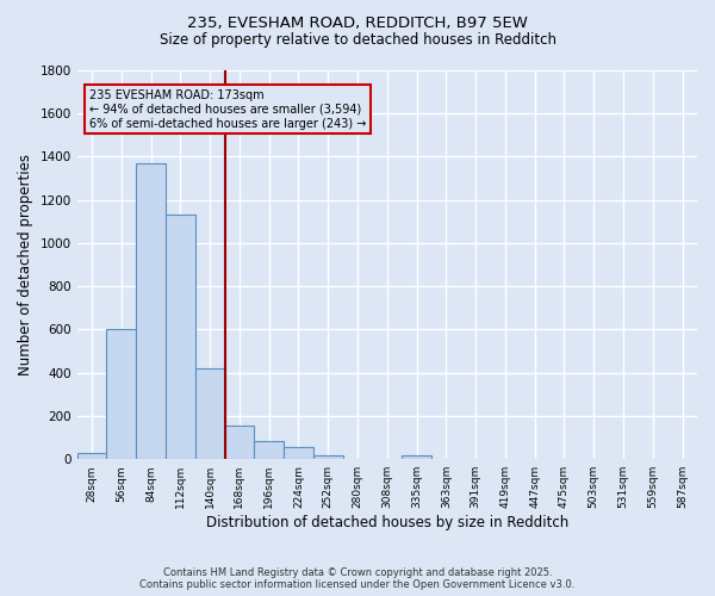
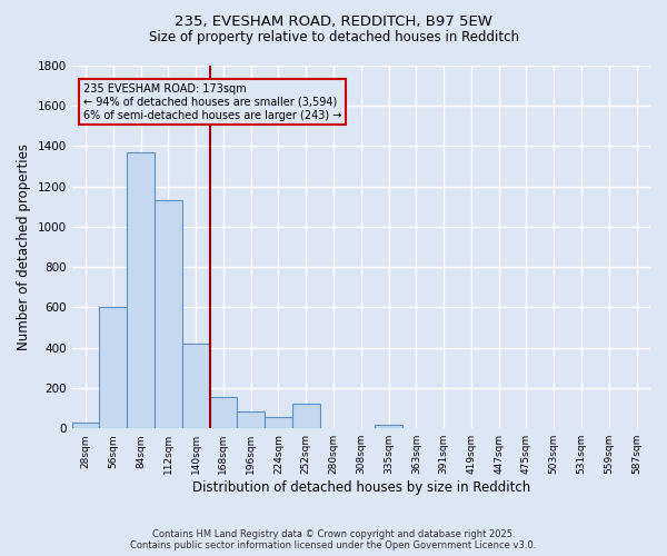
252sqm: 20 -> 120
